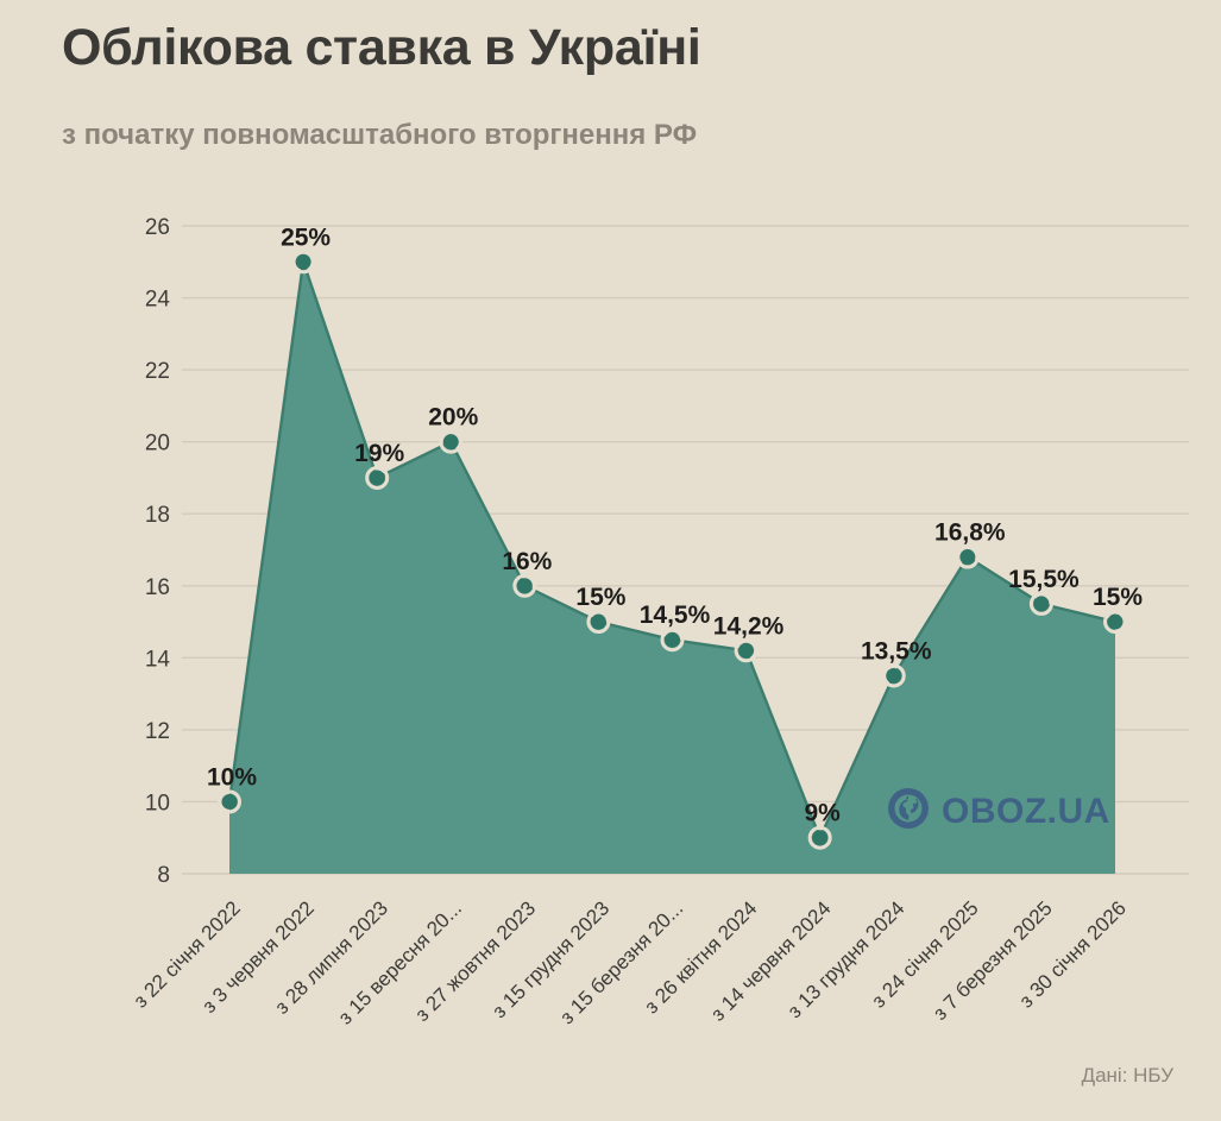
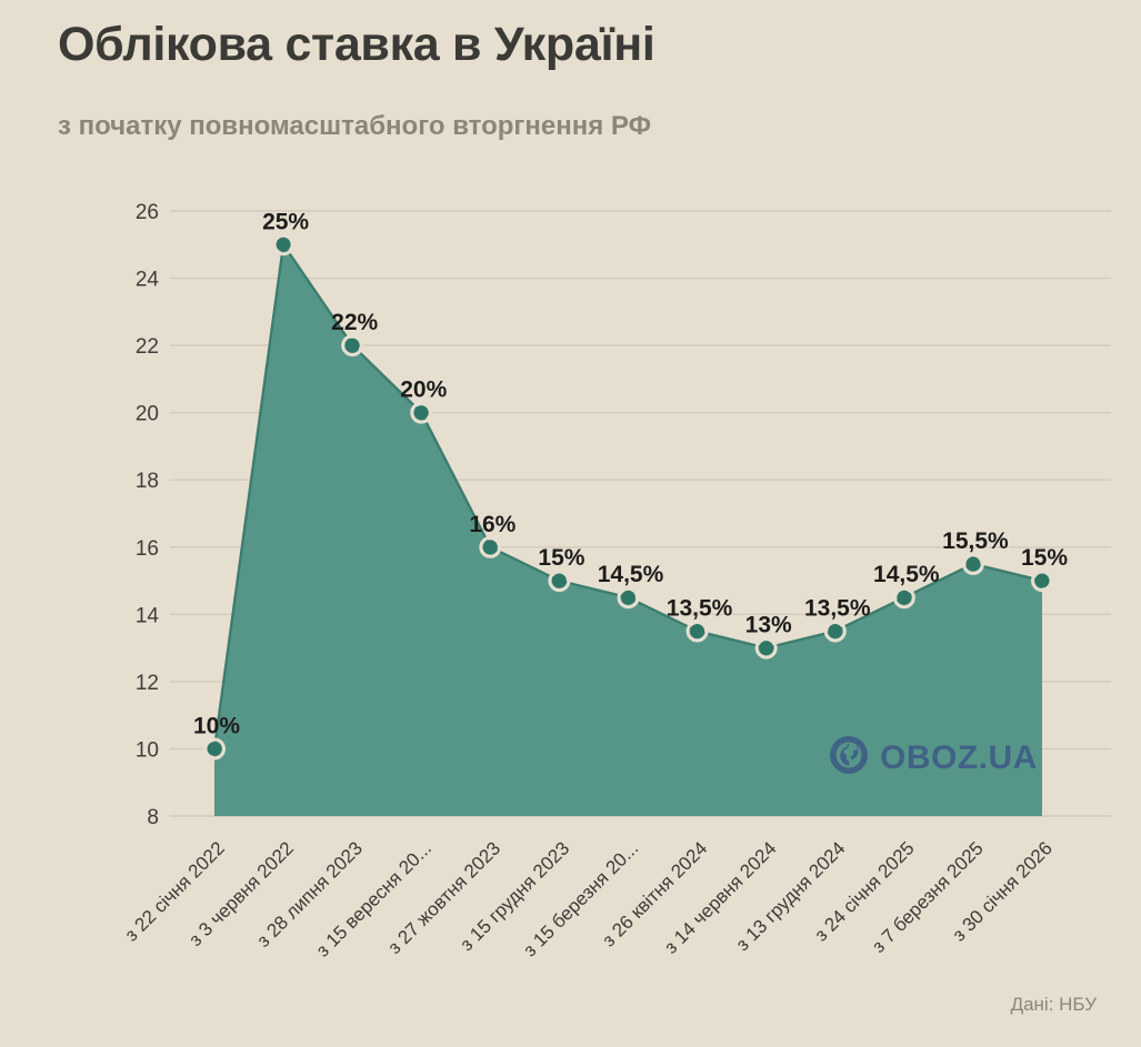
з 28 липня 2023: 19% -> 22%
з 26 квітня 2024: 14,2% -> 13,5%
з 14 червня 2024: 9% -> 13%
з 24 січня 2025: 16,8% -> 14,5%
